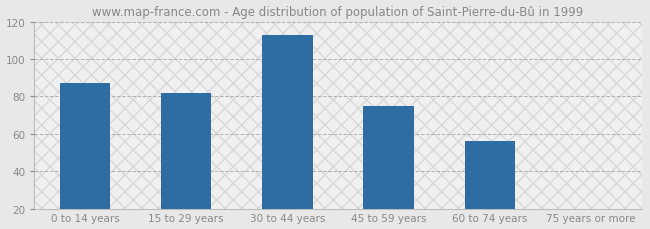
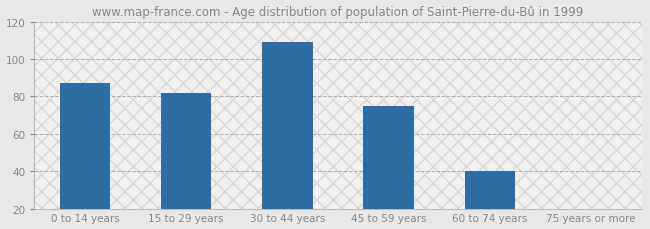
30 to 44 years: 113 -> 109
60 to 74 years: 56 -> 40
